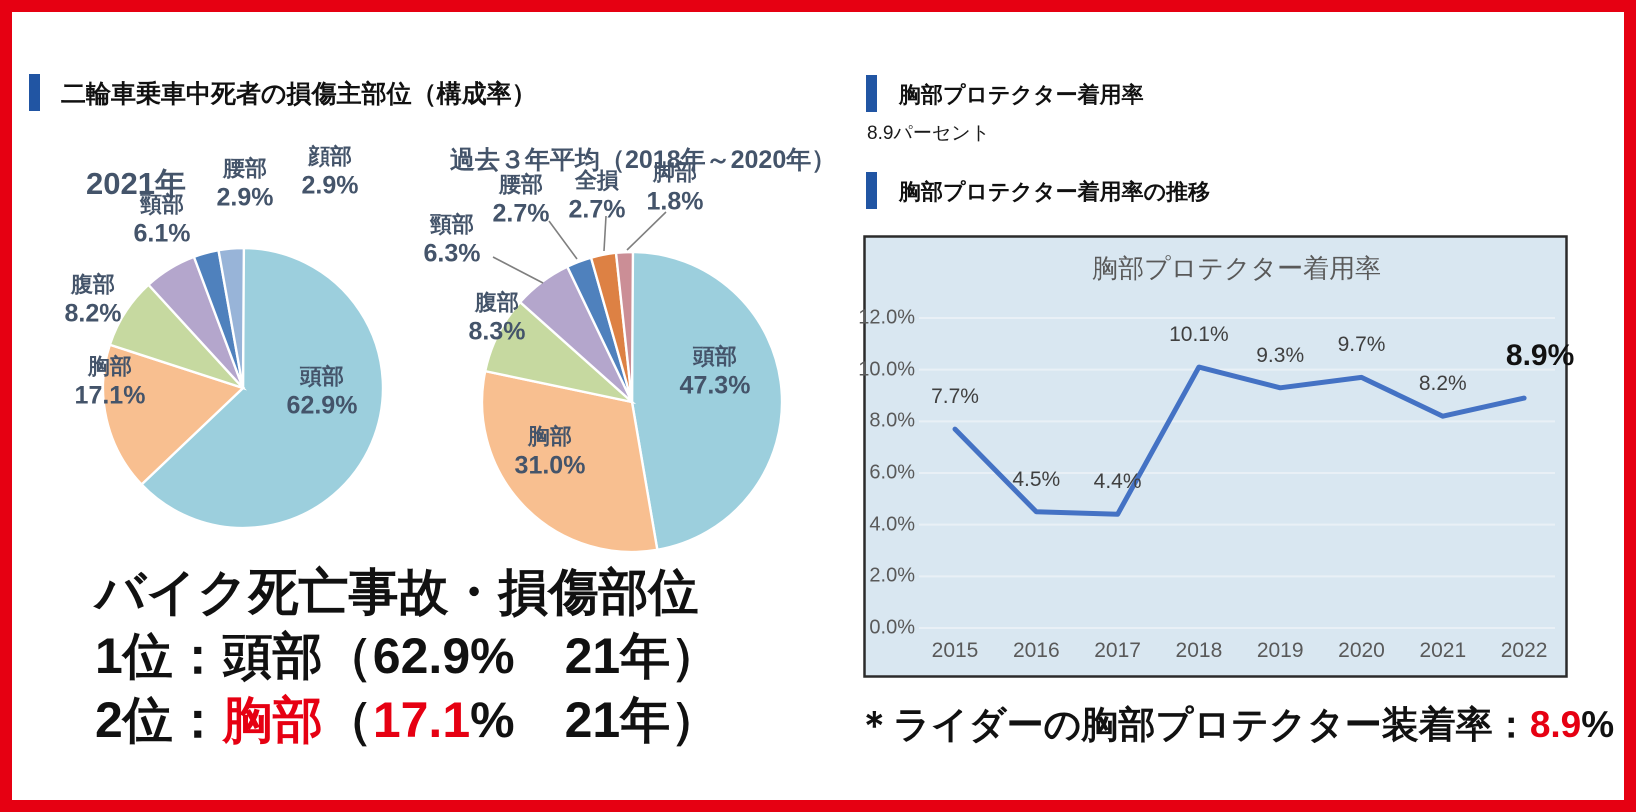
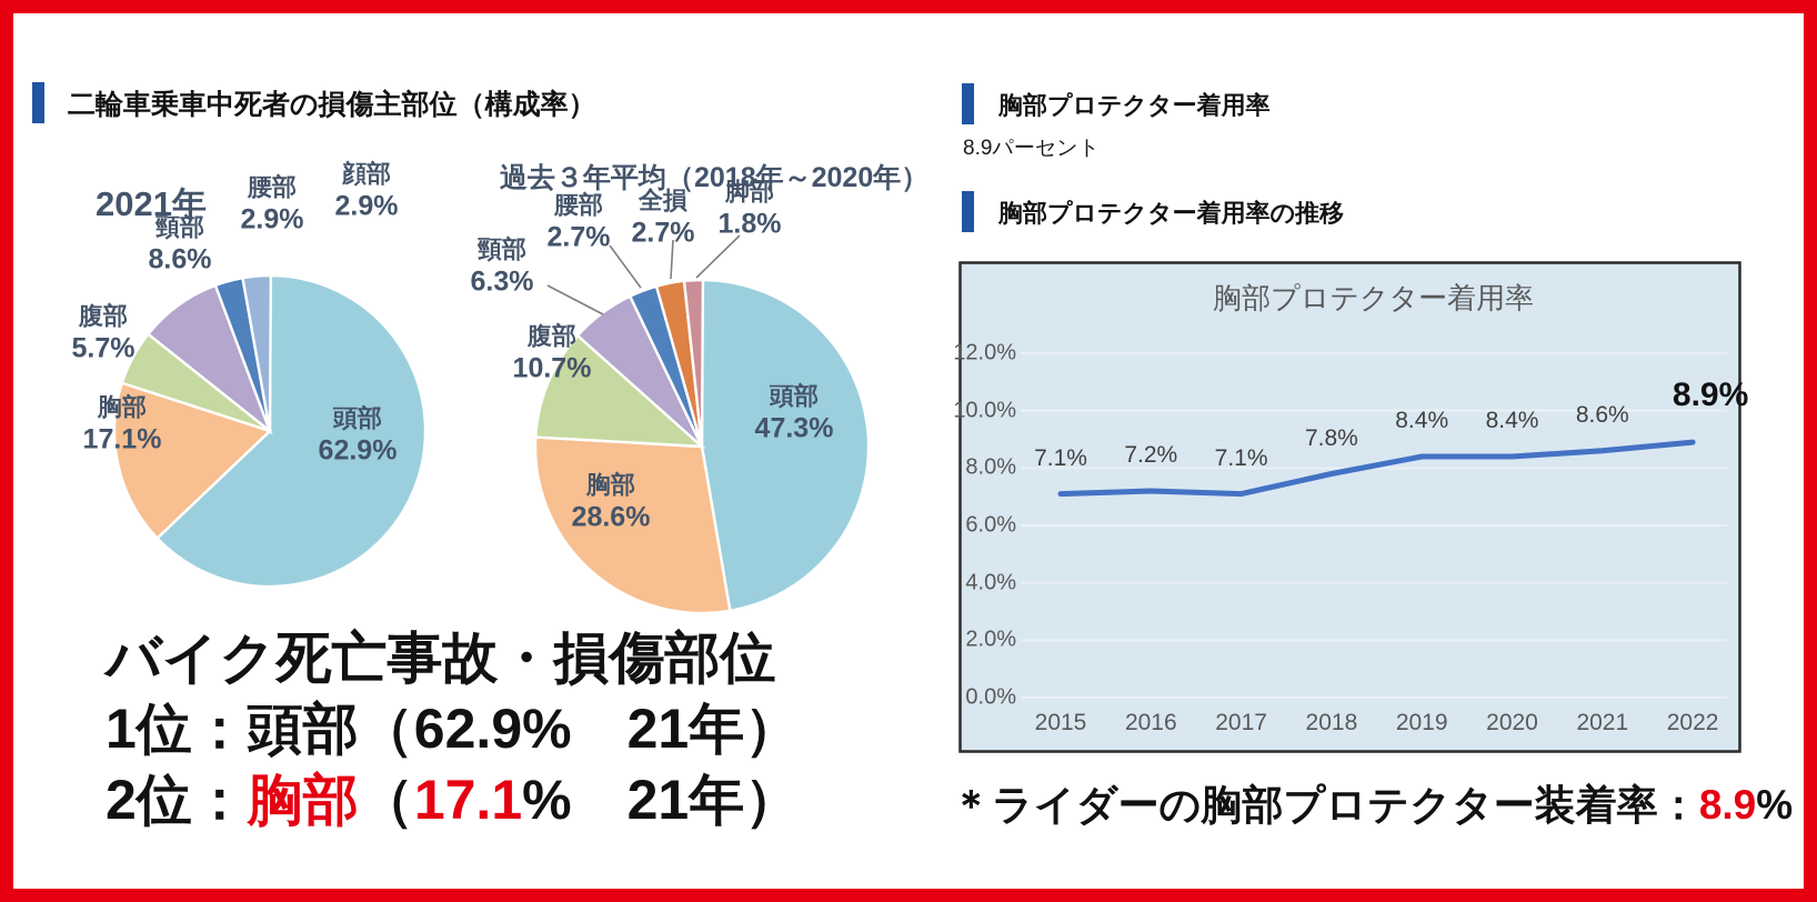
2021年/腹部: 8.2% -> 5.7%
2021年/頸部: 6.1% -> 8.6%
過去３年平均（2018年～2020年）/胸部: 31.0% -> 28.6%
過去３年平均（2018年～2020年）/腹部: 8.3% -> 10.7%
胸部プロテクター着用率/2015: 7.7% -> 7.1%
胸部プロテクター着用率/2016: 4.5% -> 7.2%
胸部プロテクター着用率/2017: 4.4% -> 7.1%
胸部プロテクター着用率/2018: 10.1% -> 7.8%
胸部プロテクター着用率/2019: 9.3% -> 8.4%
胸部プロテクター着用率/2020: 9.7% -> 8.4%
胸部プロテクター着用率/2021: 8.2% -> 8.6%
